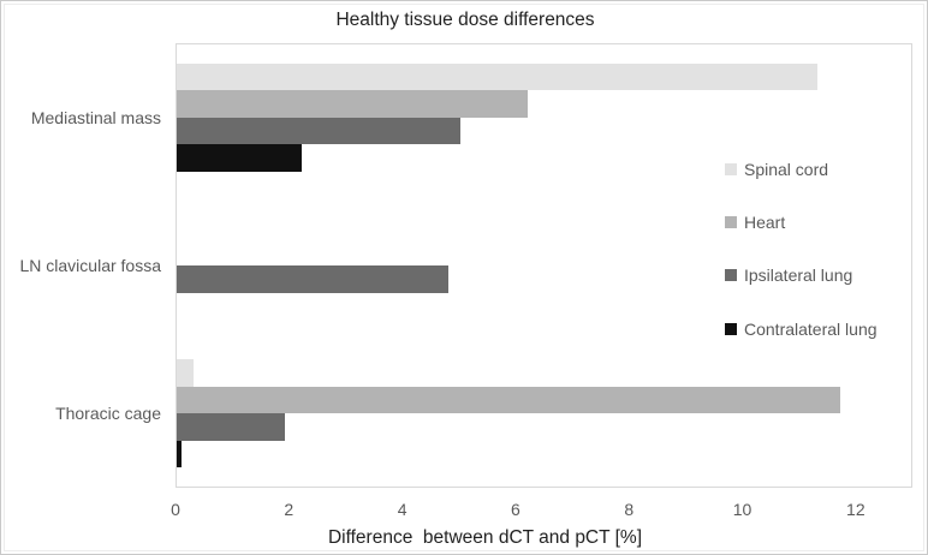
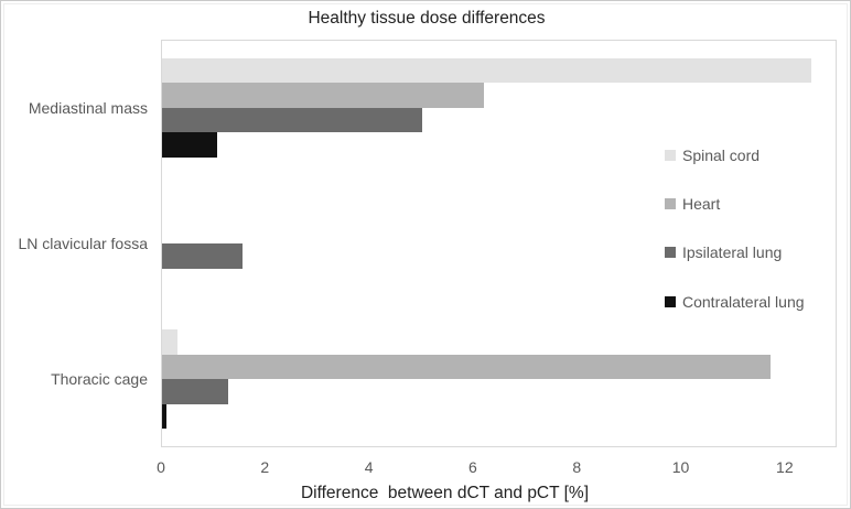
Spinal cord/Mediastinal mass: 11.3 -> 12.5
Contralateral lung/Mediastinal mass: 2.2 -> 1.1
Ipsilateral lung/LN clavicular fossa: 4.8 -> 1.6
Ipsilateral lung/Thoracic cage: 1.9 -> 1.3
